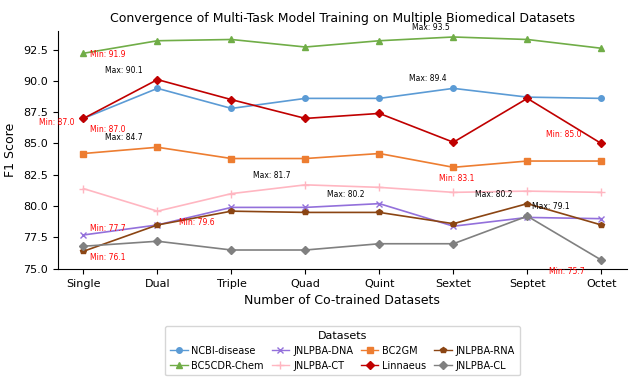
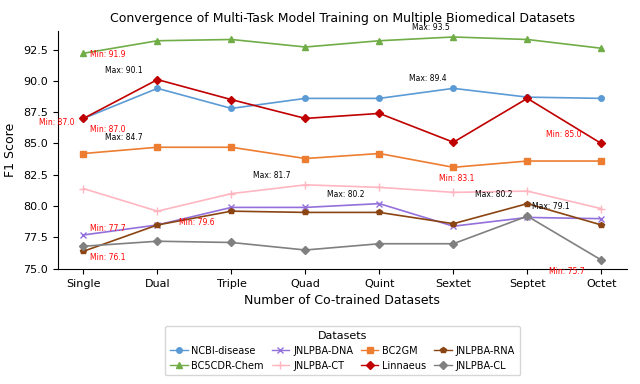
BC2GM/Triple: 83.8 -> 84.7
JNLPBA-CL/Triple: 76.5 -> 77.1
JNLPBA-CT/Octet: 81.1 -> 79.8
